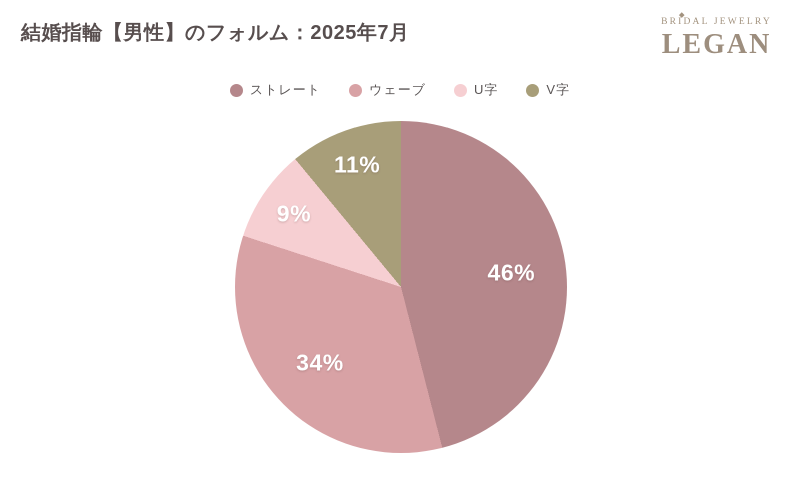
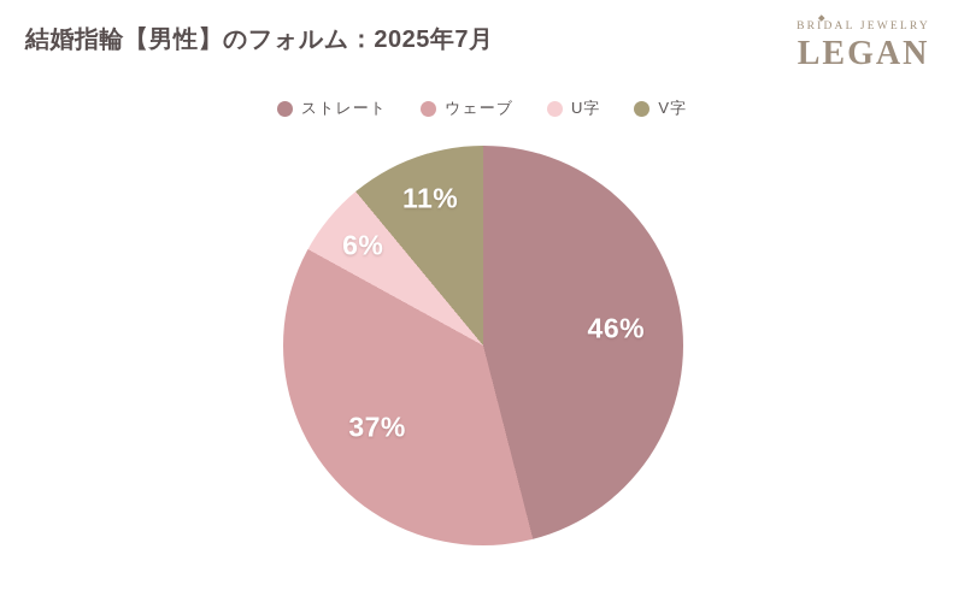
ウェーブ: 34% -> 37%
U字: 9% -> 6%
